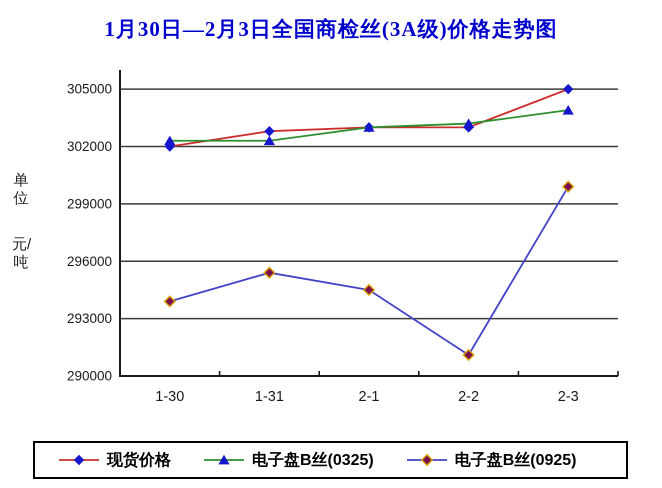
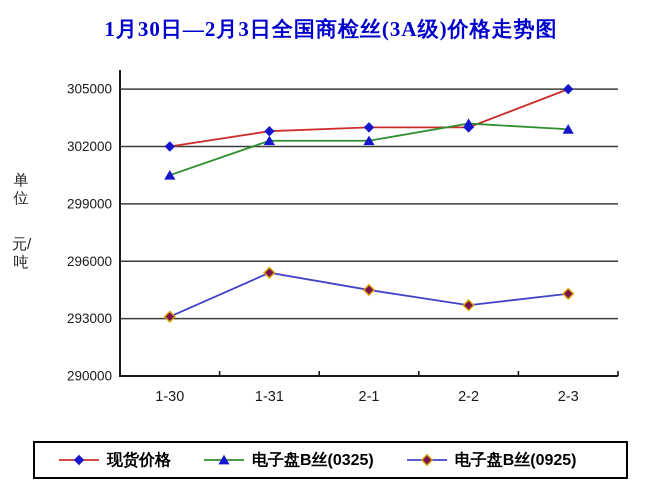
电子盘B丝(0325)/1-30: 302300 -> 300500
电子盘B丝(0925)/1-30: 293900 -> 293100
电子盘B丝(0325)/2-1: 303000 -> 302300
电子盘B丝(0925)/2-2: 291100 -> 293700
电子盘B丝(0325)/2-3: 303900 -> 302900
电子盘B丝(0925)/2-3: 299900 -> 294300
